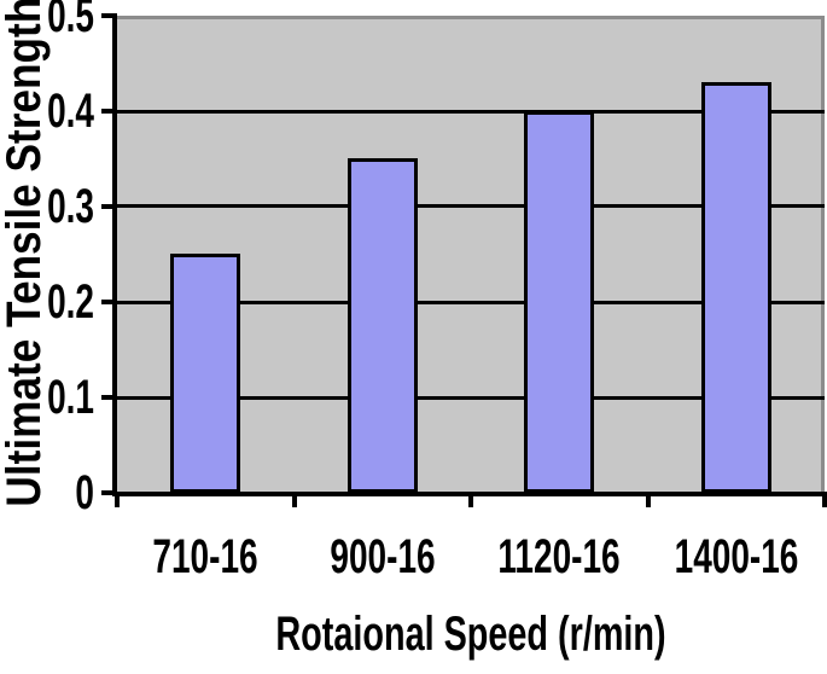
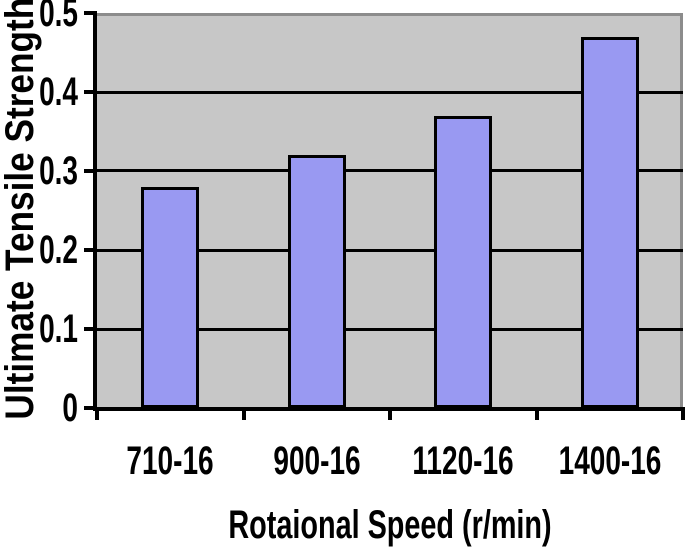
710-16: 0.25 -> 0.28
900-16: 0.35 -> 0.32
1120-16: 0.40 -> 0.37
1400-16: 0.43 -> 0.47
